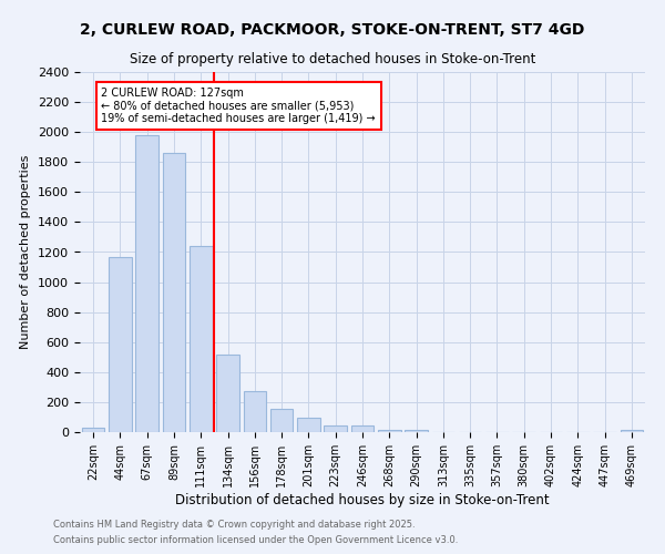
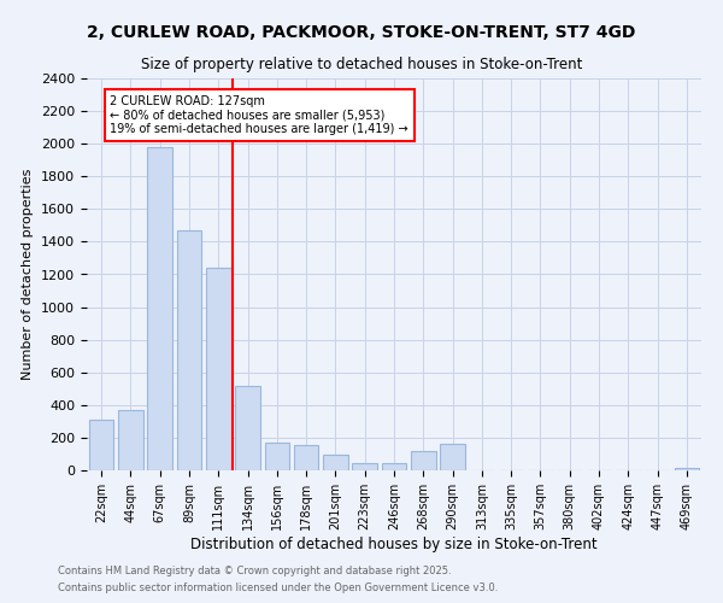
22sqm: 30 -> 310
44sqm: 1170 -> 370
89sqm: 1860 -> 1470
156sqm: 280 -> 170
268sqm: 20 -> 120
290sqm: 10 -> 160
